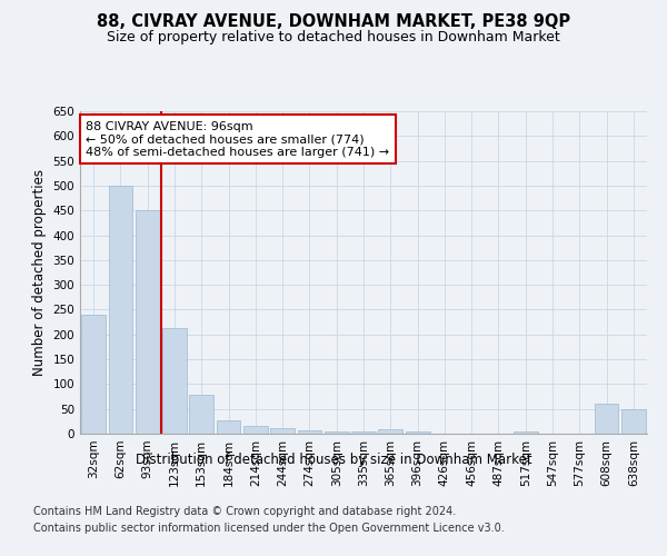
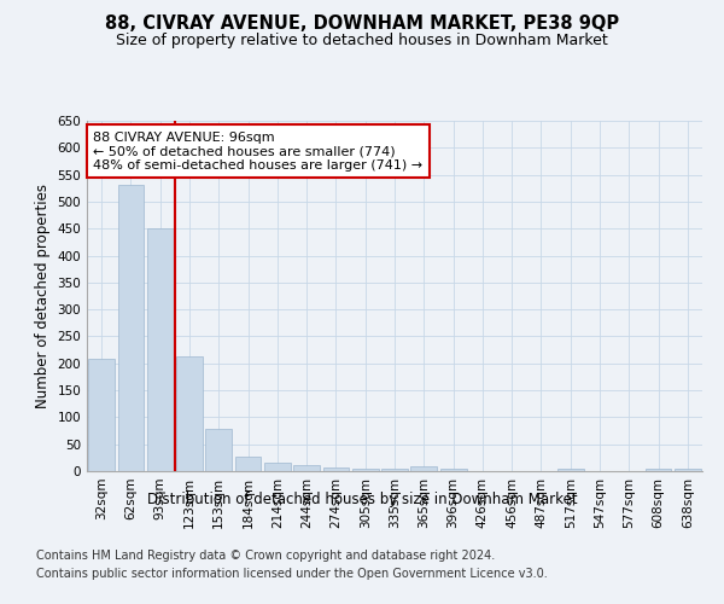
32sqm: 240 -> 208
62sqm: 500 -> 532
608sqm: 60 -> 5
638sqm: 50 -> 5
